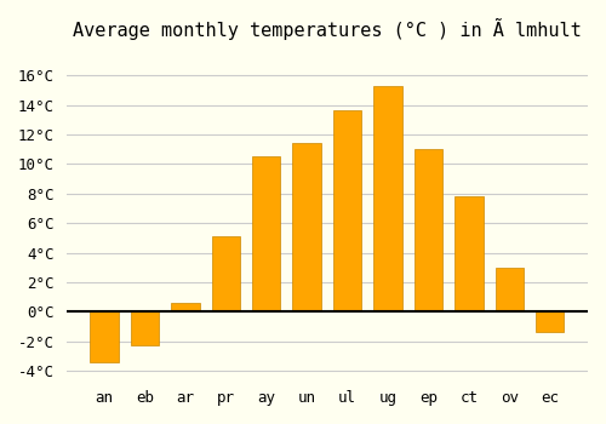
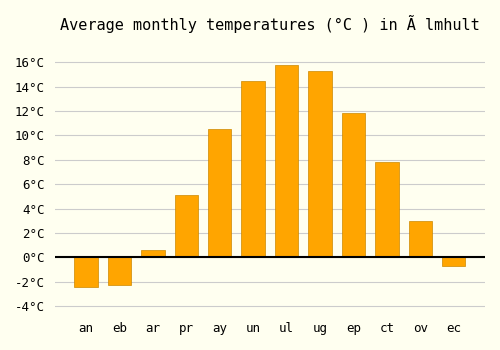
an: -3.4°C -> -2.4°C
un: 11.4°C -> 14.5°C
ul: 13.6°C -> 15.8°C
ep: 11.0°C -> 11.8°C
ec: -1.4°C -> -0.7°C
